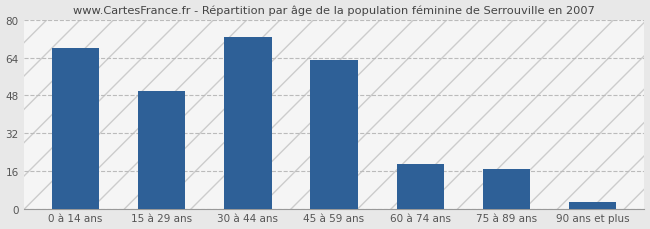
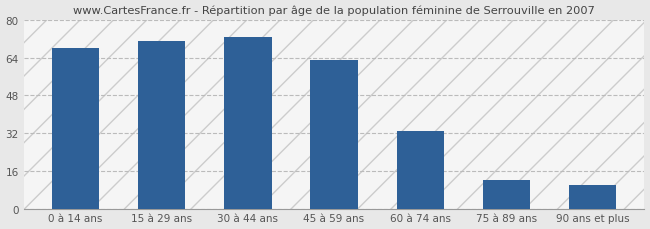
15 à 29 ans: 50 -> 71
60 à 74 ans: 19 -> 33
75 à 89 ans: 17 -> 12
90 ans et plus: 3 -> 10
